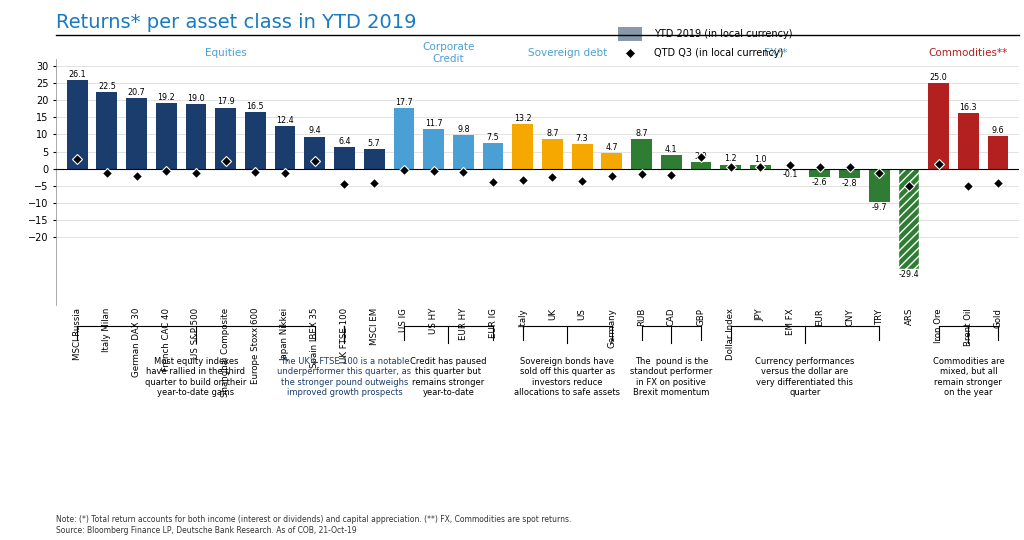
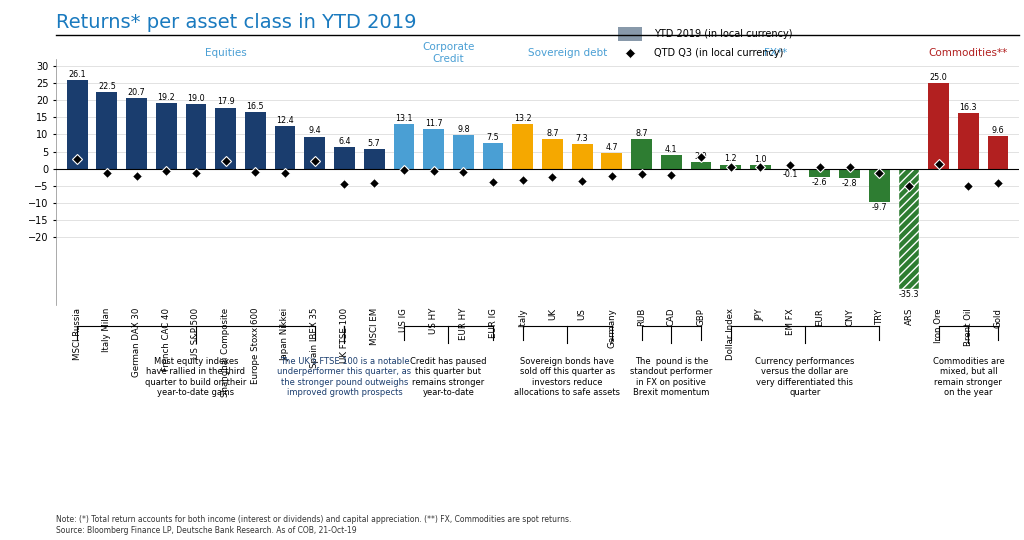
US IG: 17.7 -> 13.1
ARS: -29.4 -> -35.3
